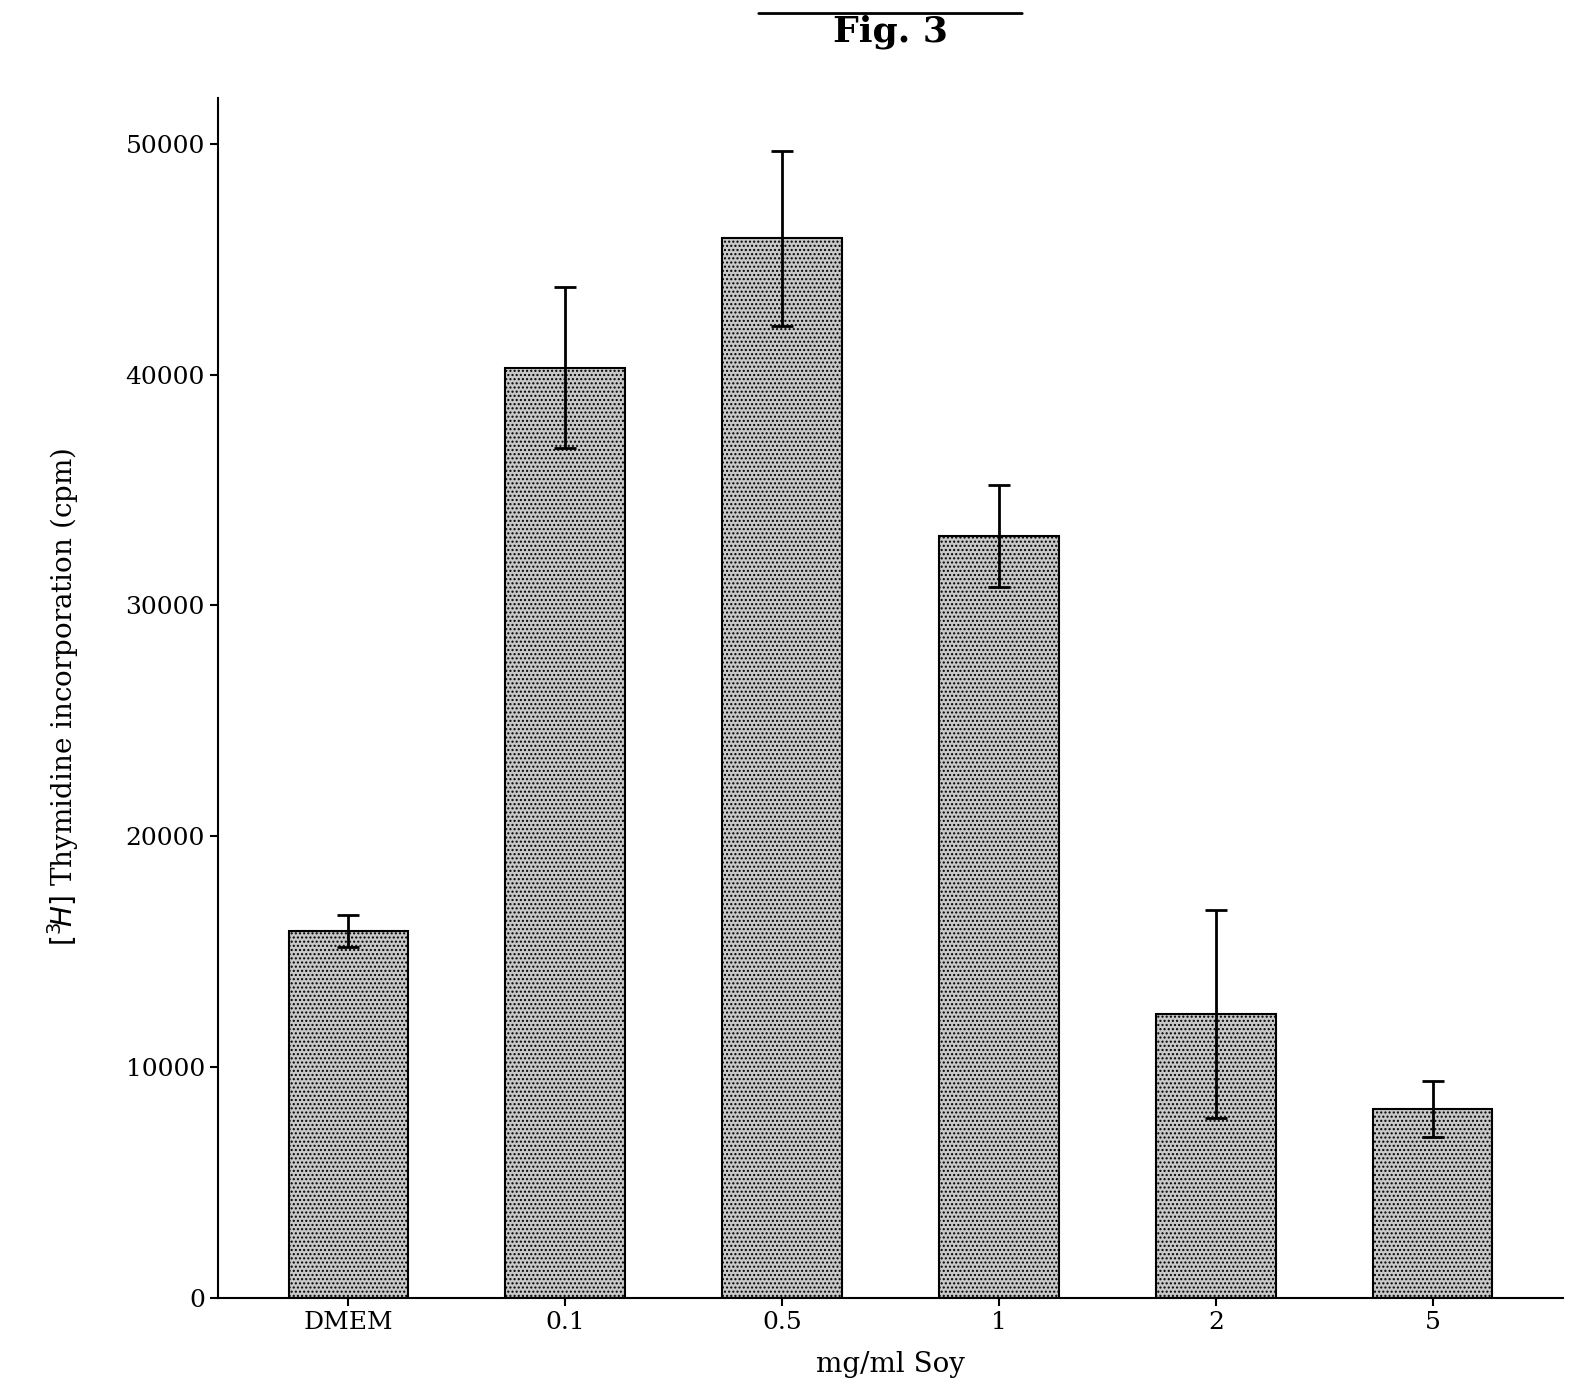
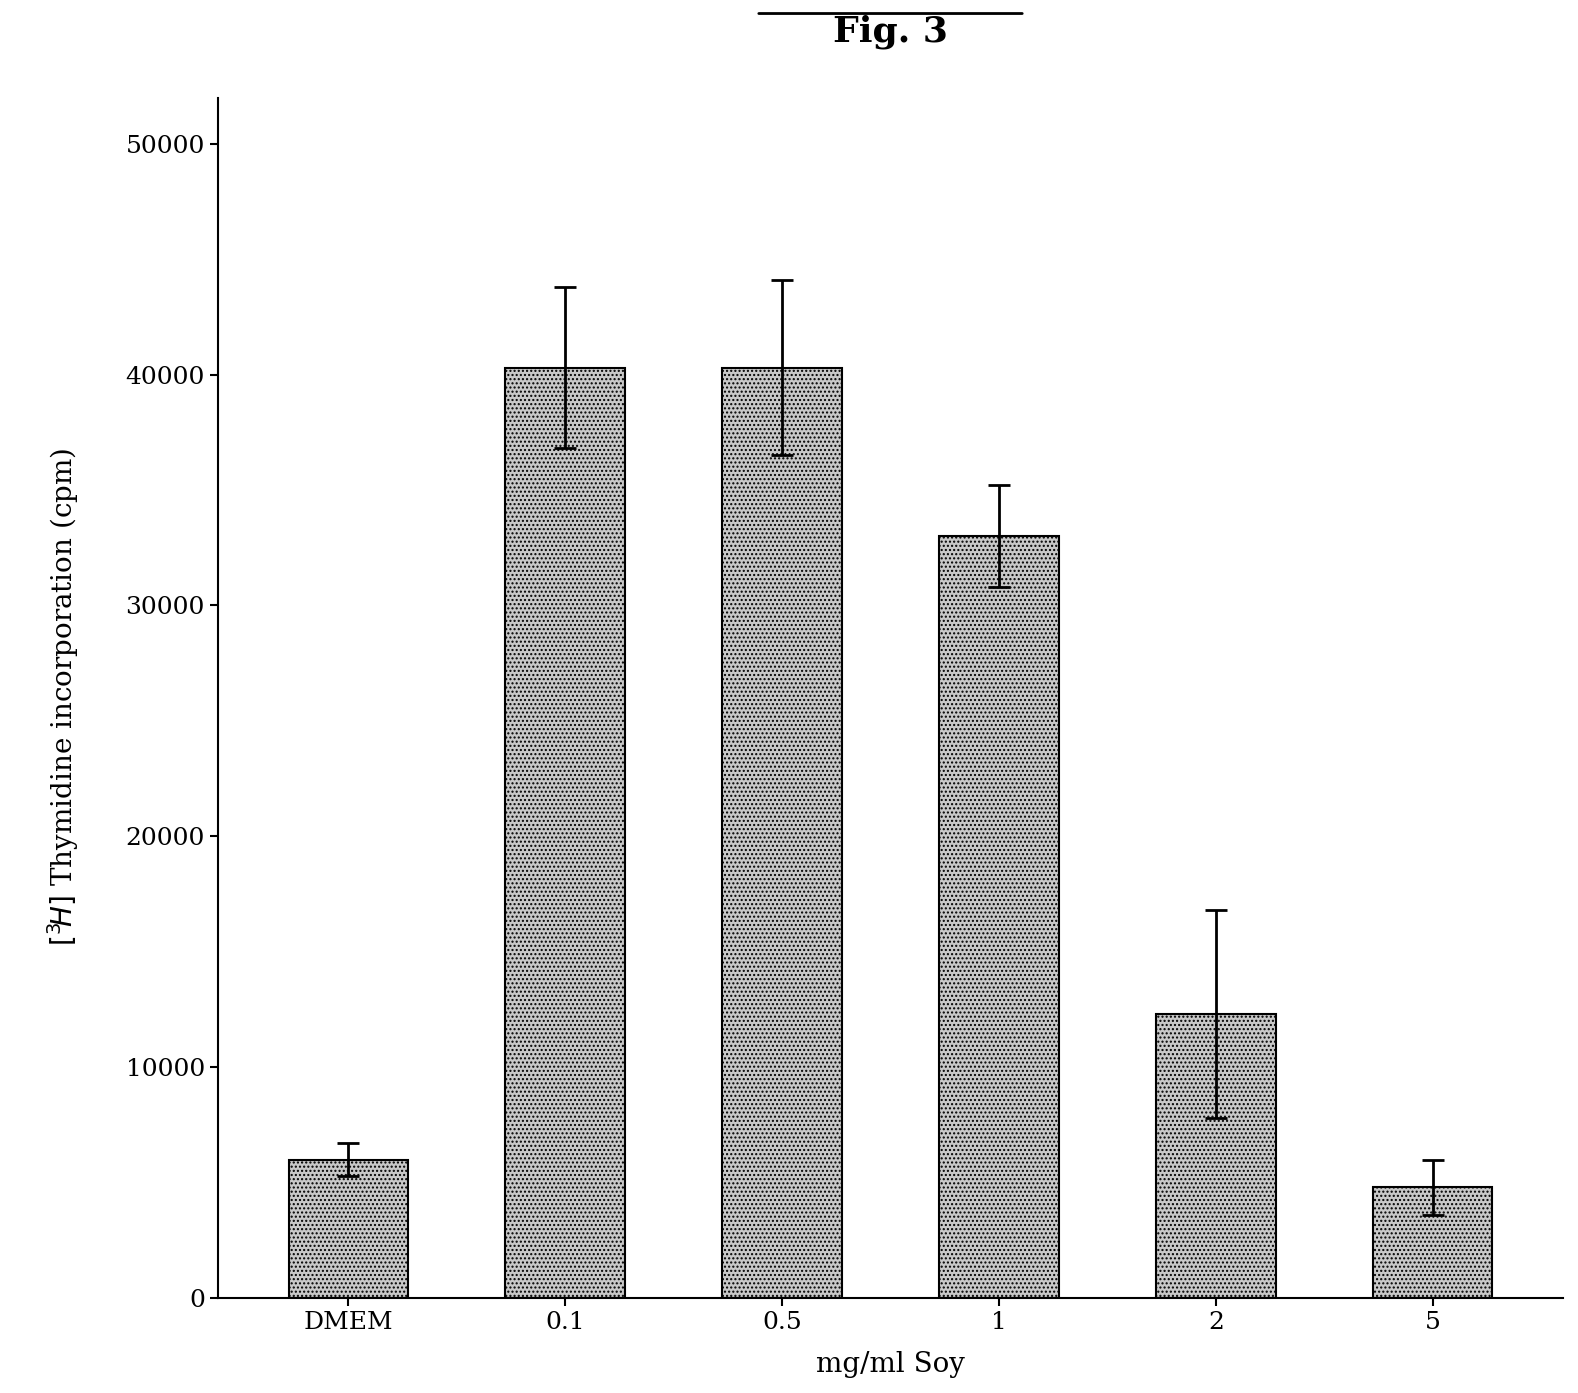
DMEM: 15900 -> 6000
0.5: 45900 -> 40300
5: 8200 -> 4800
